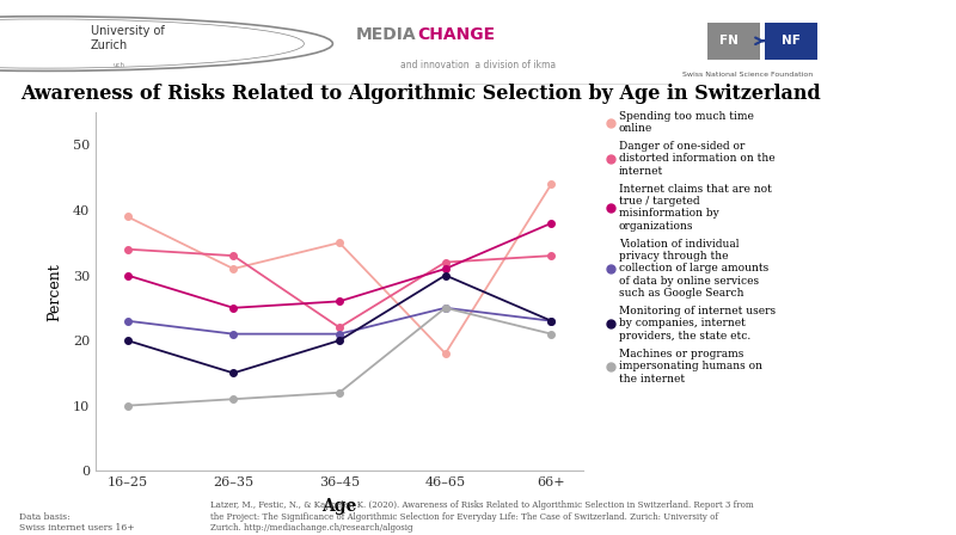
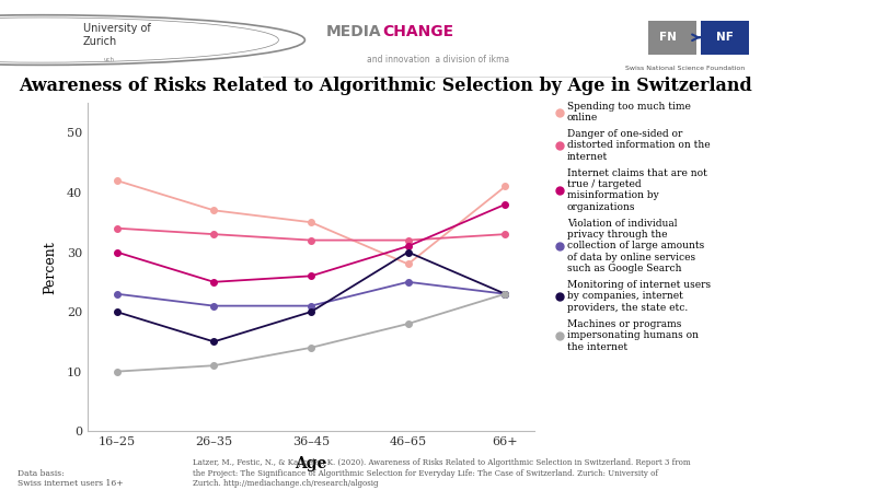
Spending too much time online/16–25: 39 -> 42
Spending too much time online/26–35: 31 -> 37
Danger of one-sided or distorted information on the internet/36–45: 22 -> 32
Machines or programs impersonating humans on the internet/36–45: 12 -> 14
Spending too much time online/46–65: 18 -> 28
Machines or programs impersonating humans on the internet/46–65: 25 -> 18
Spending too much time online/66+: 44 -> 41
Machines or programs impersonating humans on the internet/66+: 21 -> 23
